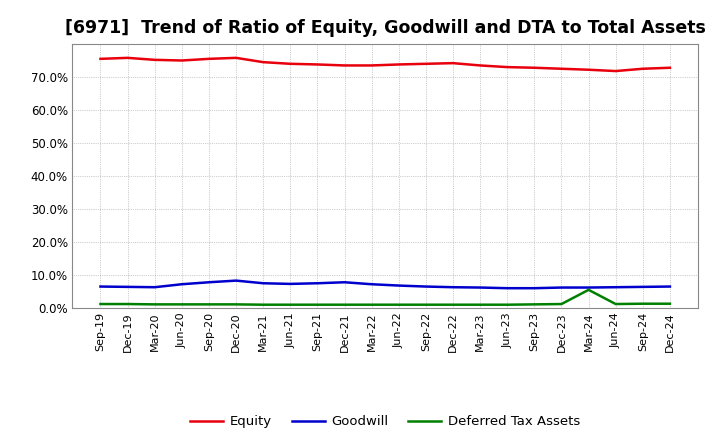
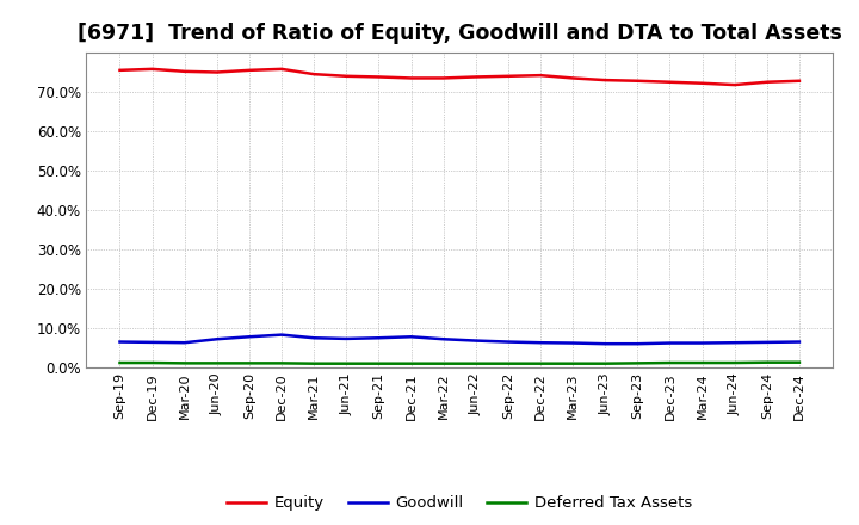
Deferred Tax Assets/Mar-24: 5.5% -> 1.2%
